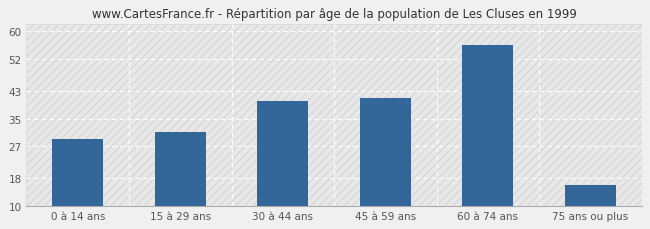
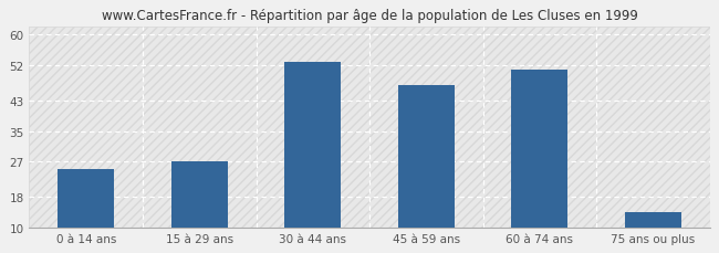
0 à 14 ans: 29 -> 25
15 à 29 ans: 31 -> 27
30 à 44 ans: 40 -> 53
45 à 59 ans: 41 -> 47
60 à 74 ans: 56 -> 51
75 ans ou plus: 16 -> 14
